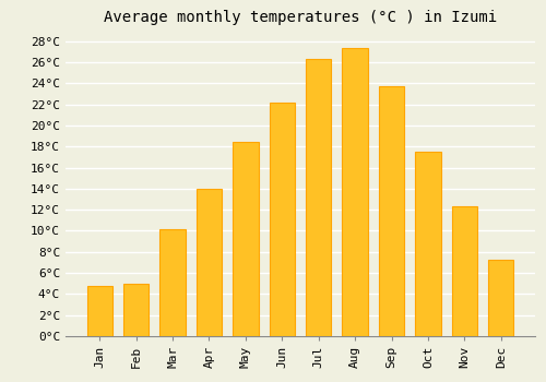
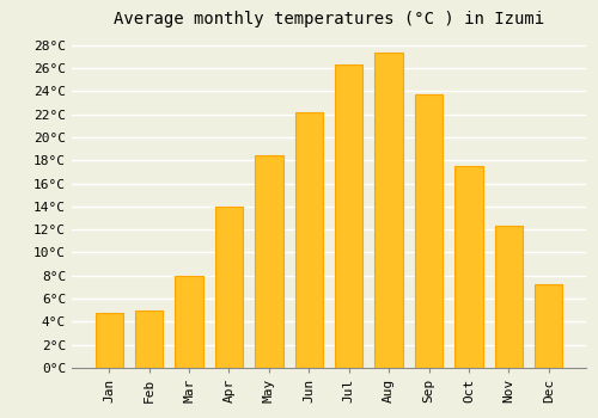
Mar: 10.2°C -> 8.0°C
